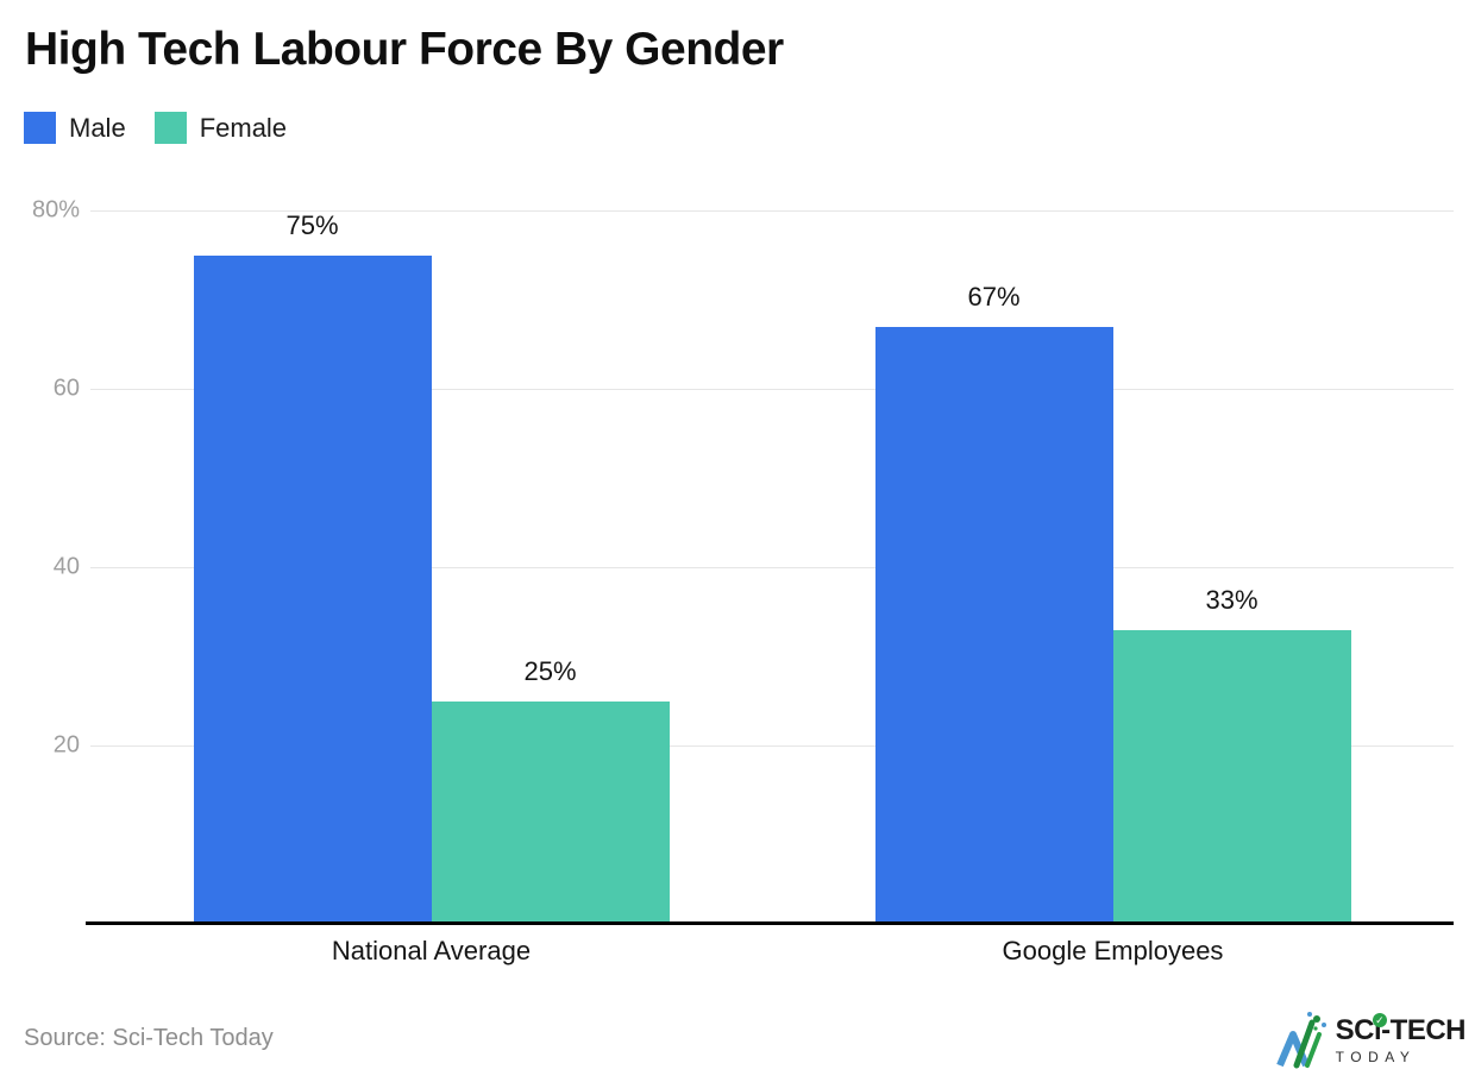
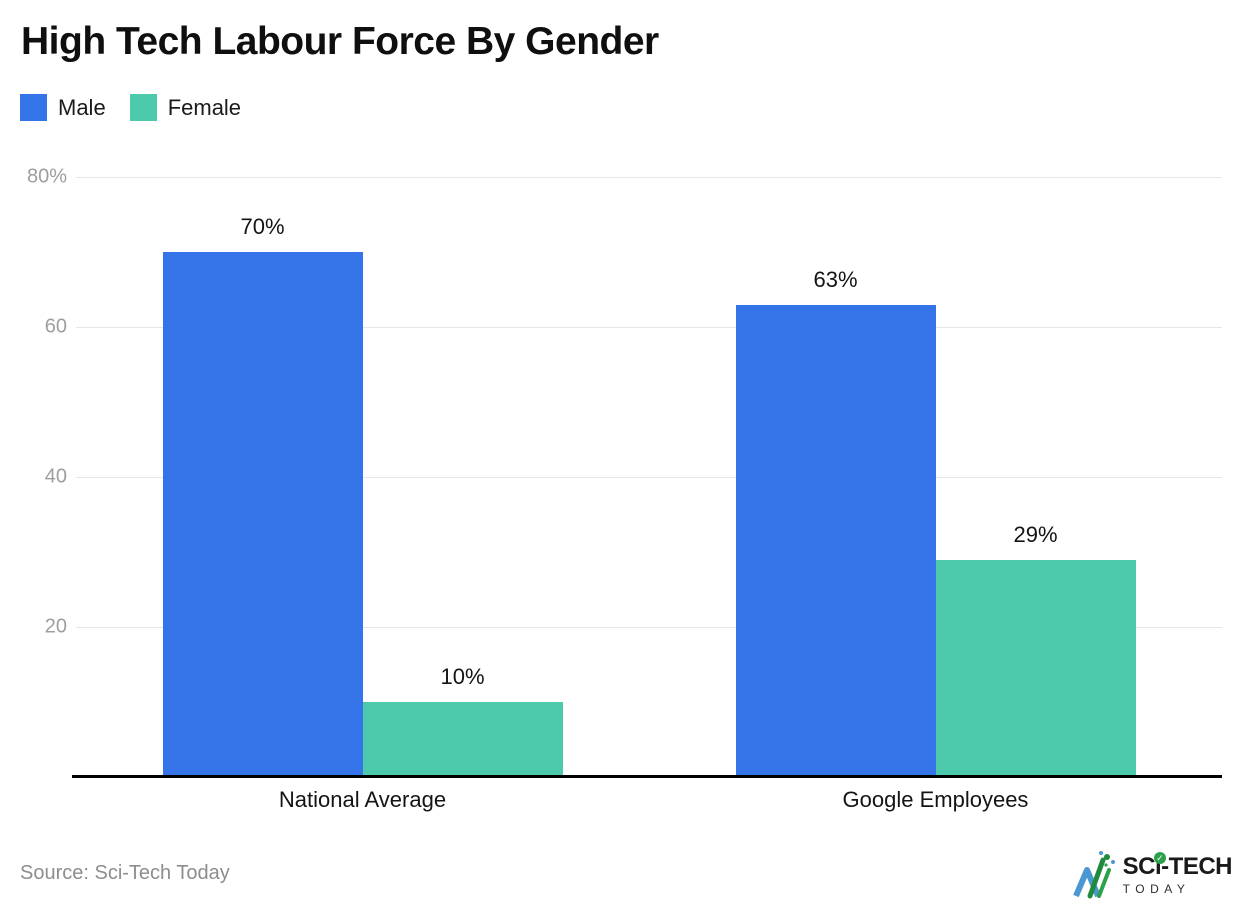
Male/National Average: 75% -> 70%
Female/National Average: 25% -> 10%
Male/Google Employees: 67% -> 63%
Female/Google Employees: 33% -> 29%
